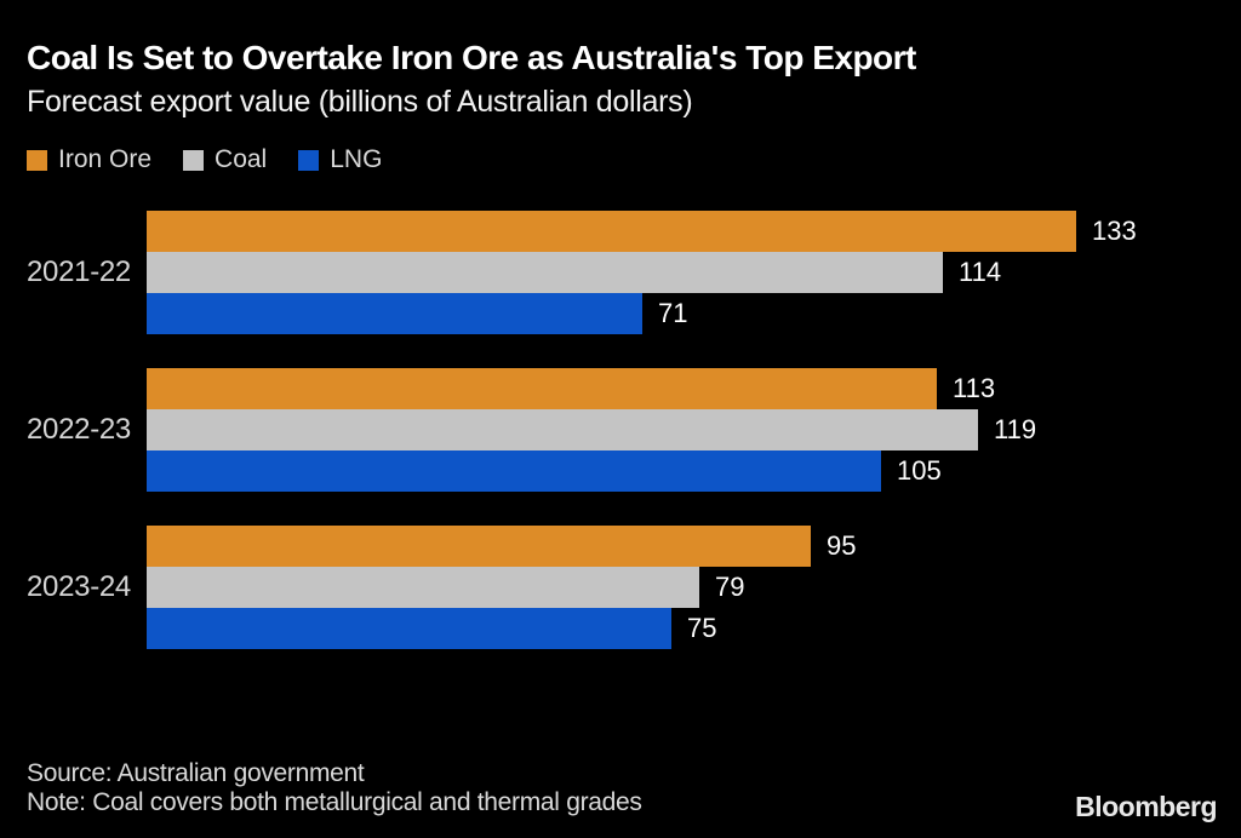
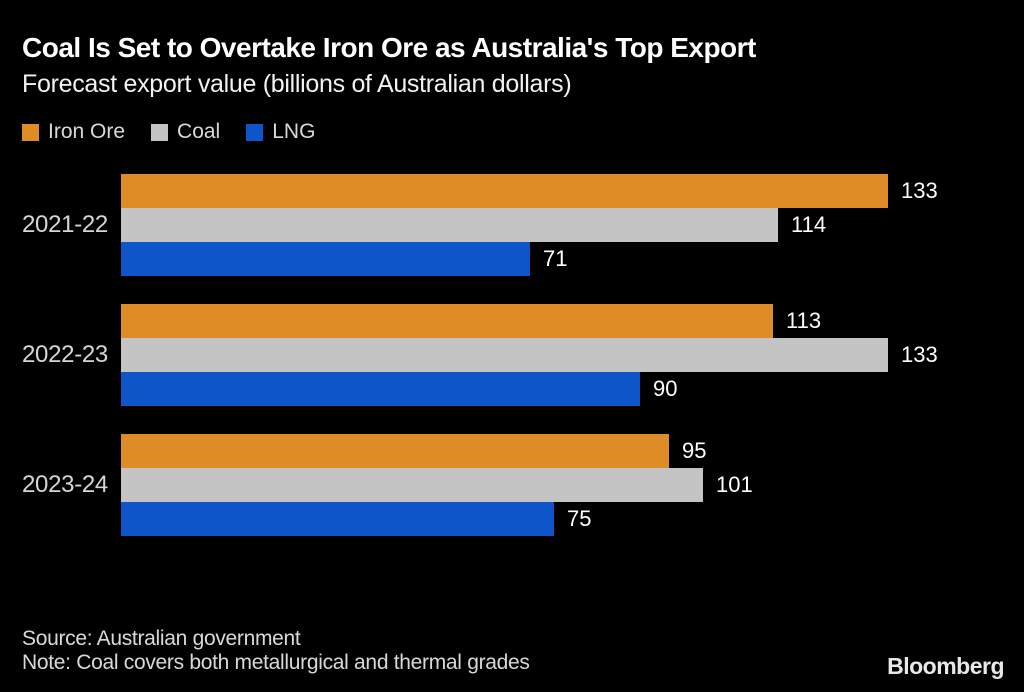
Coal/2022-23: 119 -> 133
LNG/2022-23: 105 -> 90
Coal/2023-24: 79 -> 101
